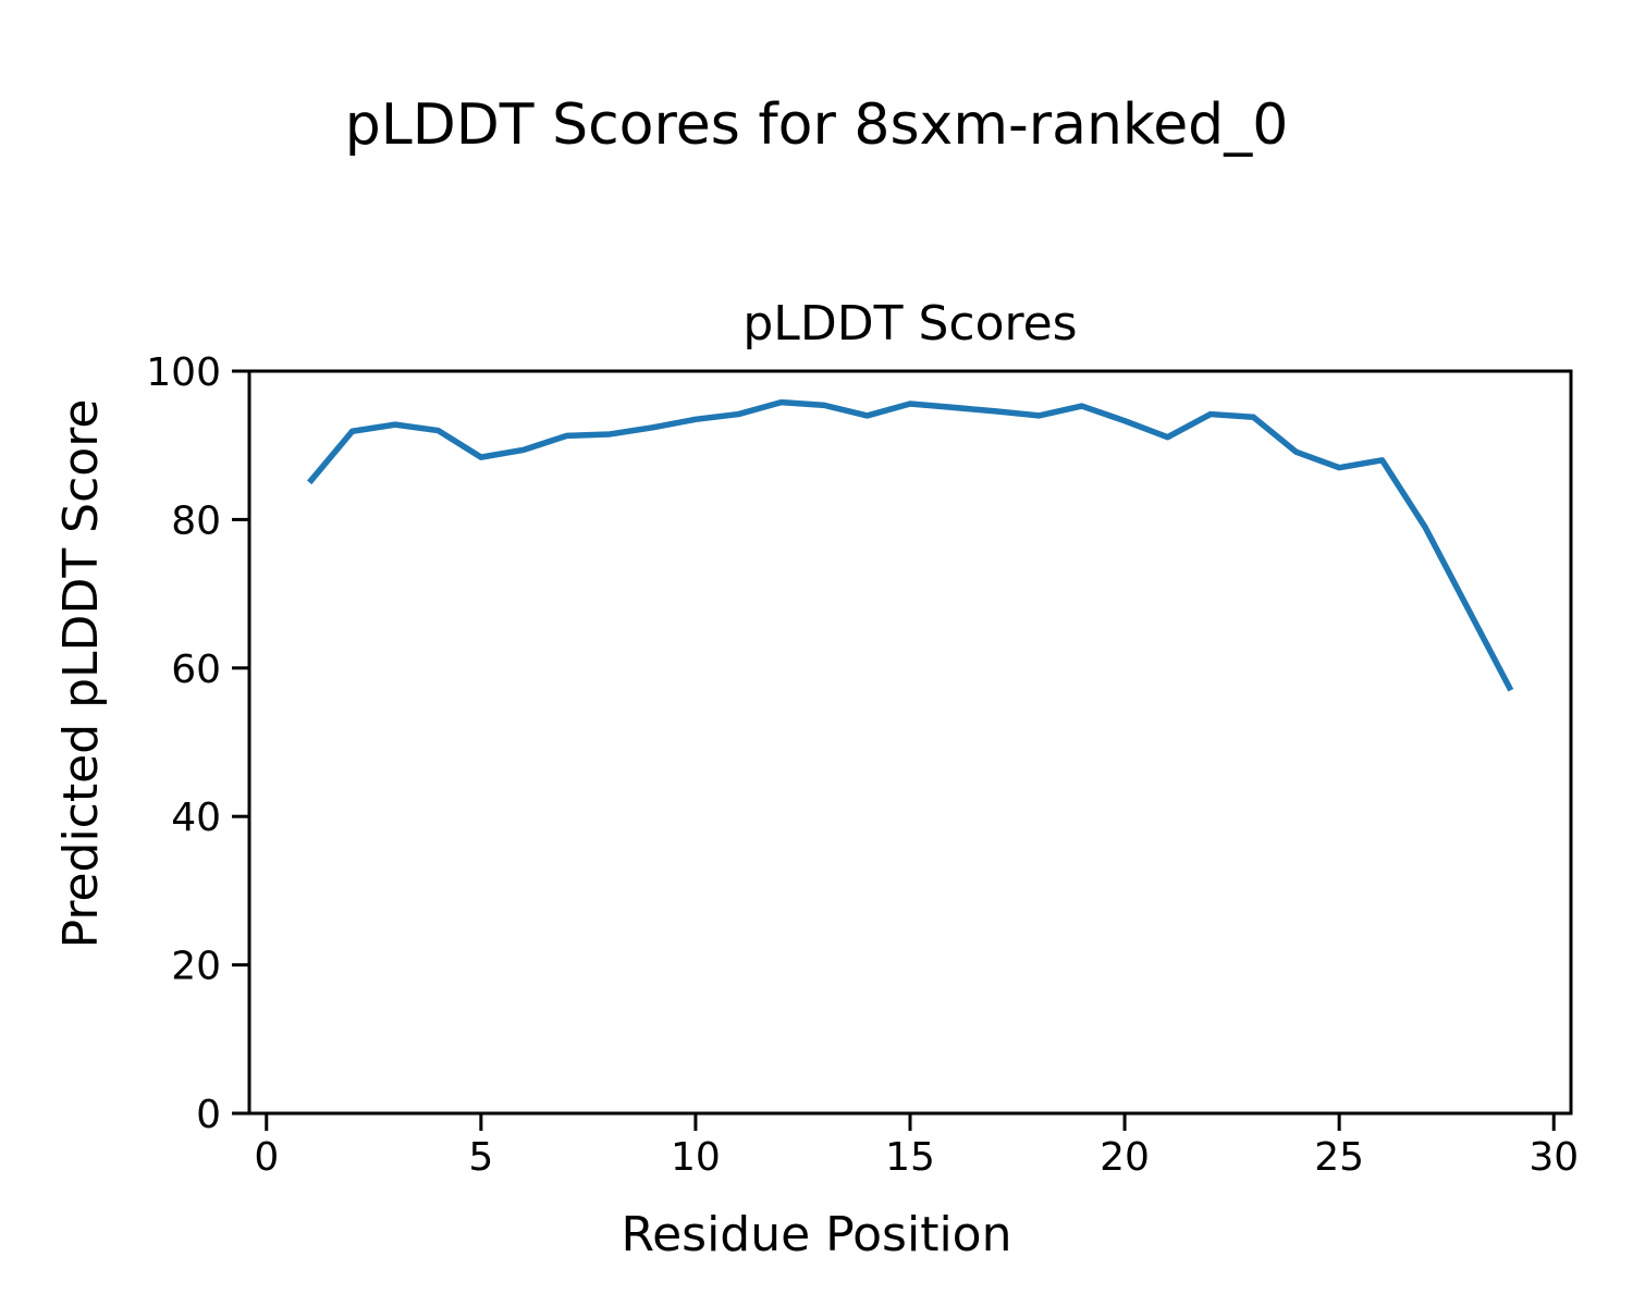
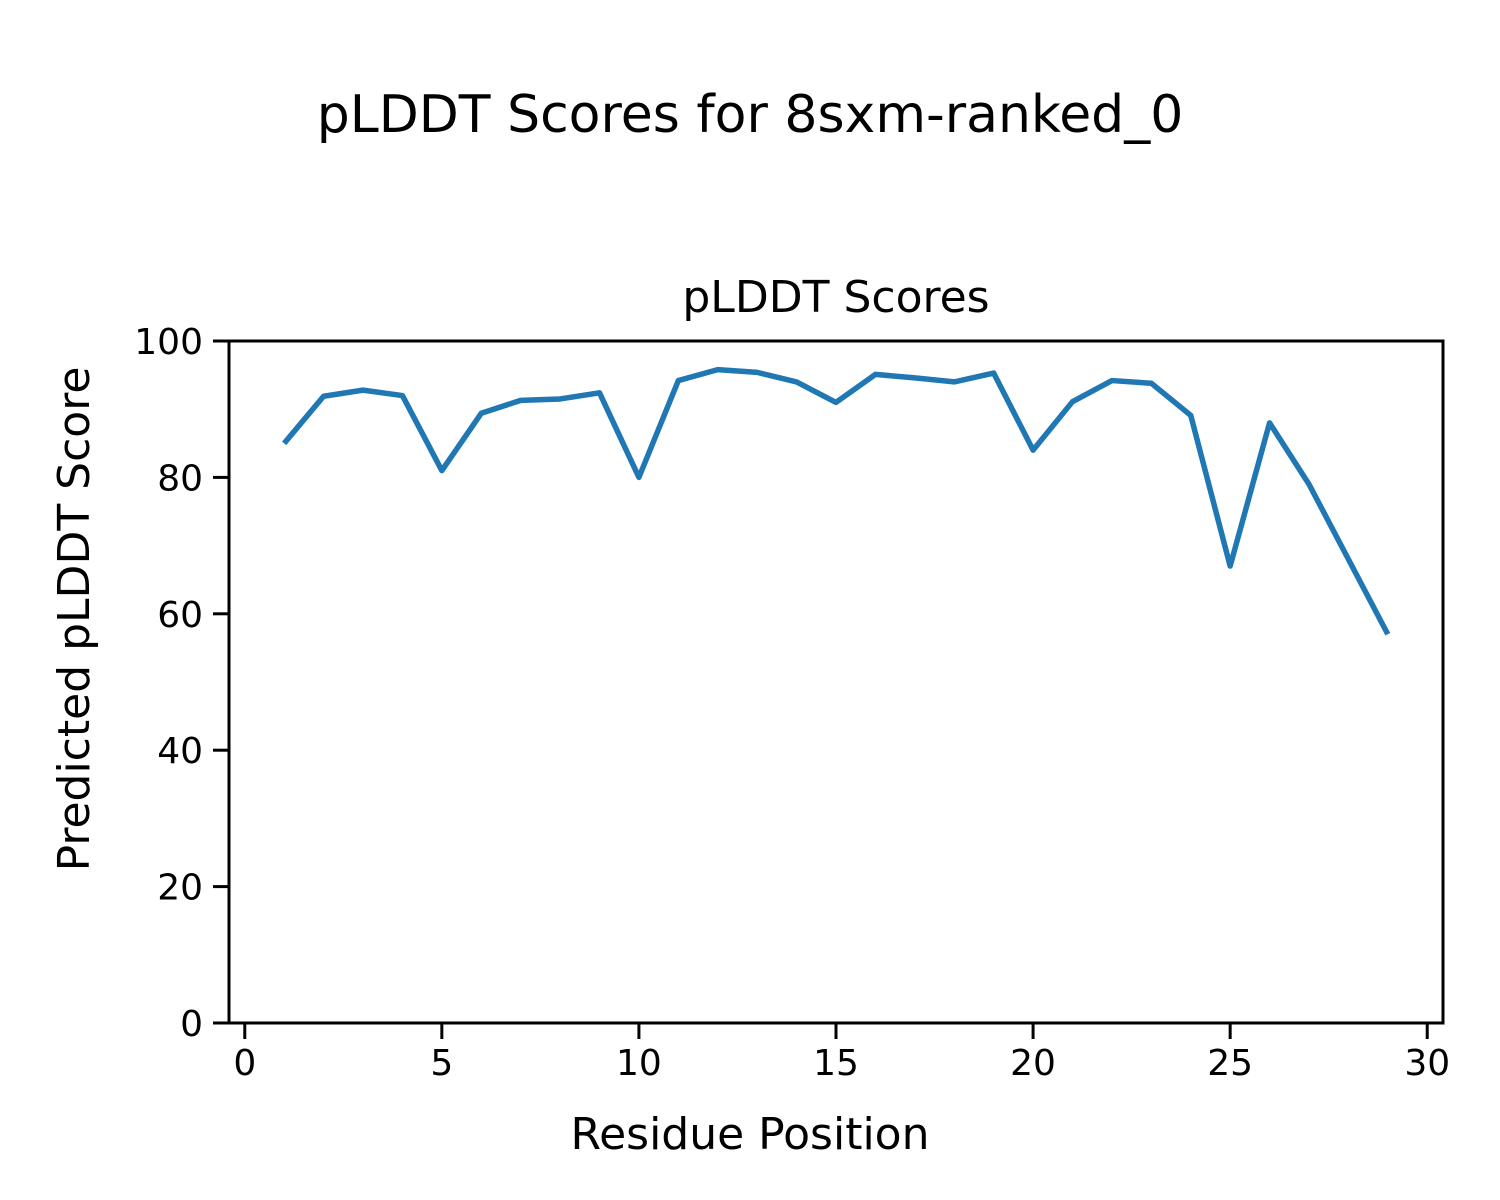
5: 88 -> 81
10: 94 -> 80
15: 96 -> 91
20: 93 -> 84
25: 87 -> 67
